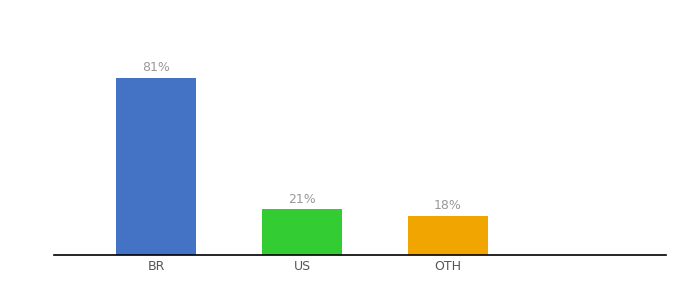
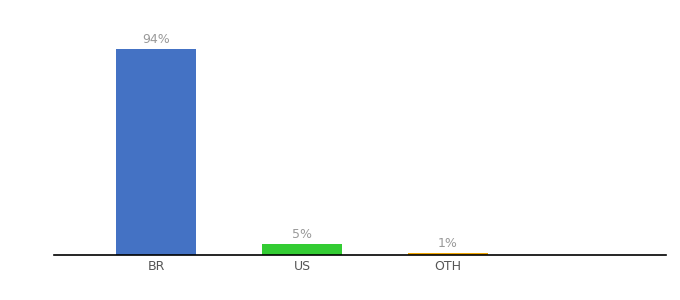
BR: 81% -> 94%
US: 21% -> 5%
OTH: 18% -> 1%
